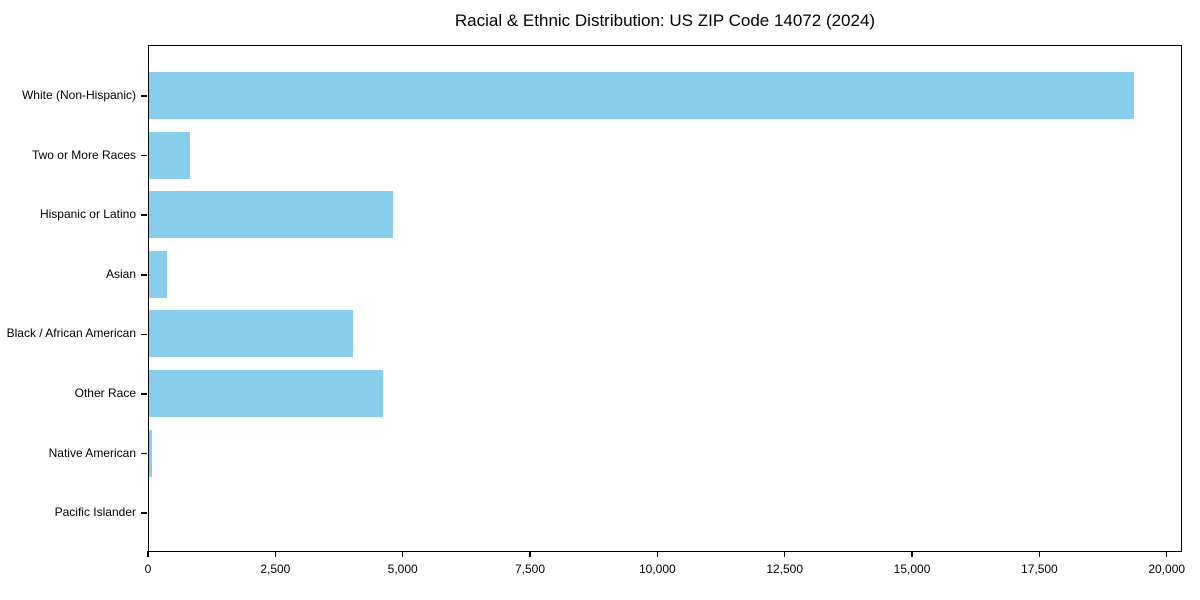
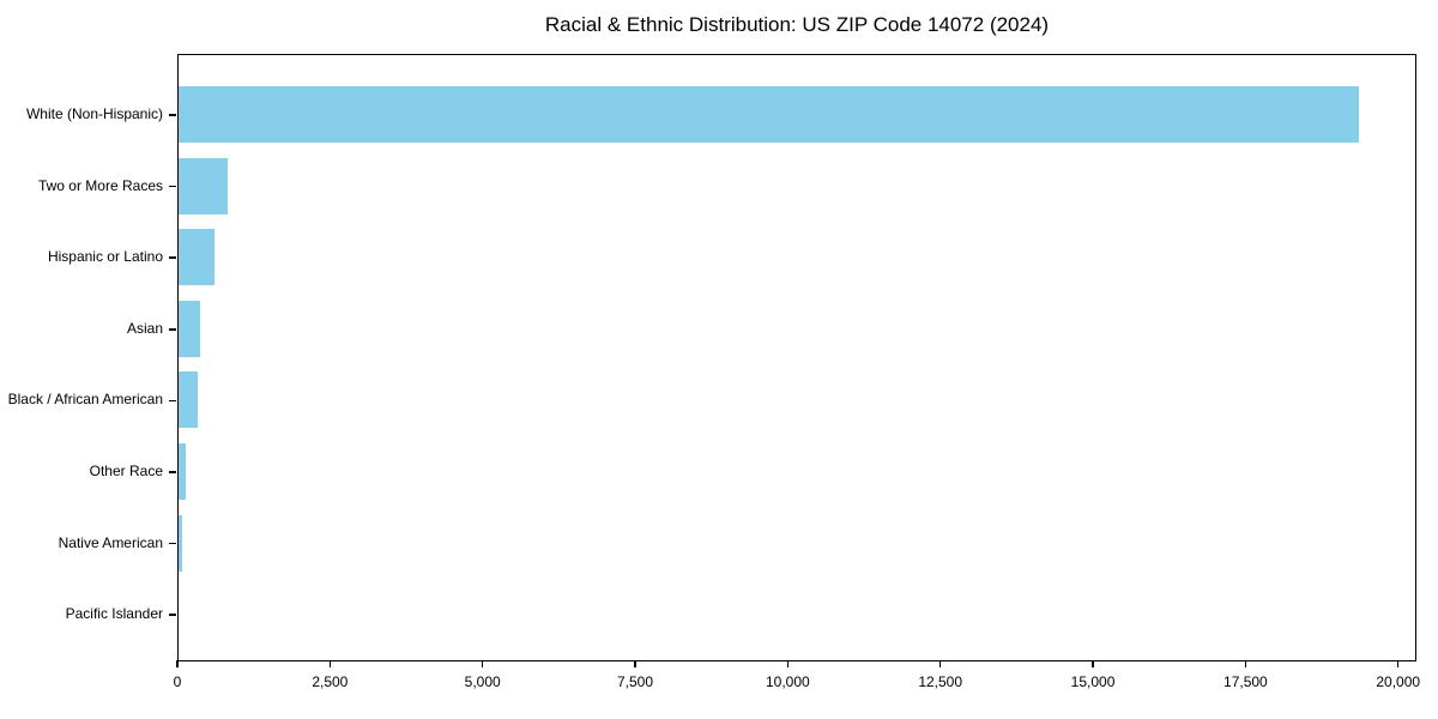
Hispanic or Latino: 4800 -> 600
Black / African American: 4000 -> 300
Other Race: 4600 -> 100
